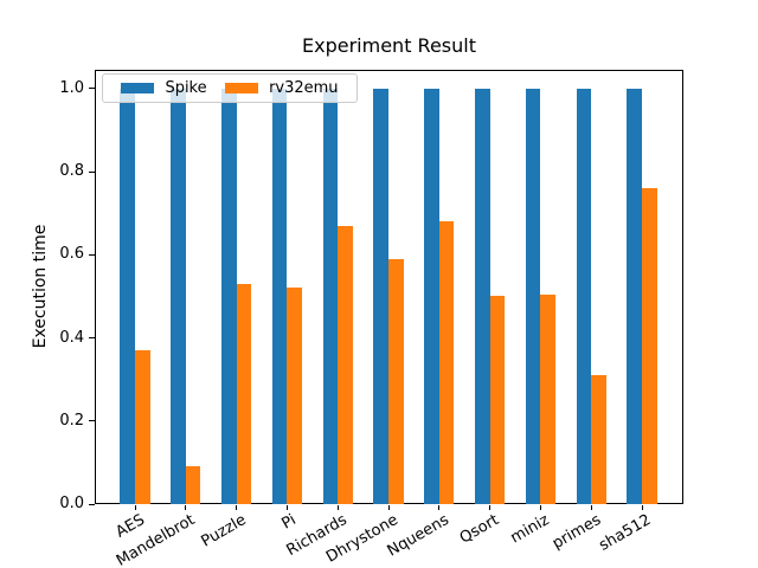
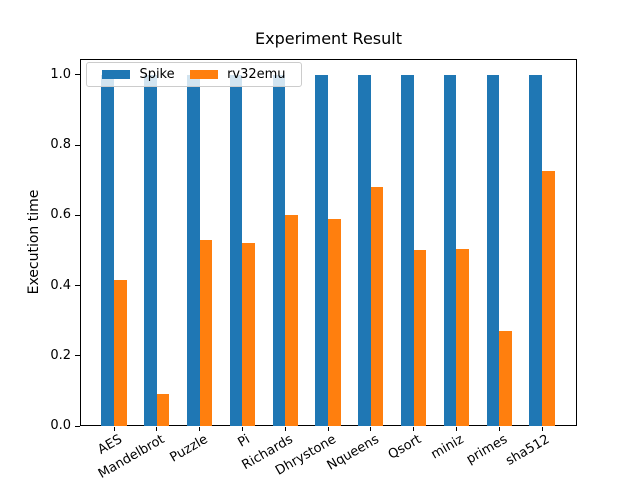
rv32emu/AES: 0.37 -> 0.41
rv32emu/Richards: 0.67 -> 0.60
rv32emu/primes: 0.31 -> 0.27
rv32emu/sha512: 0.76 -> 0.72
